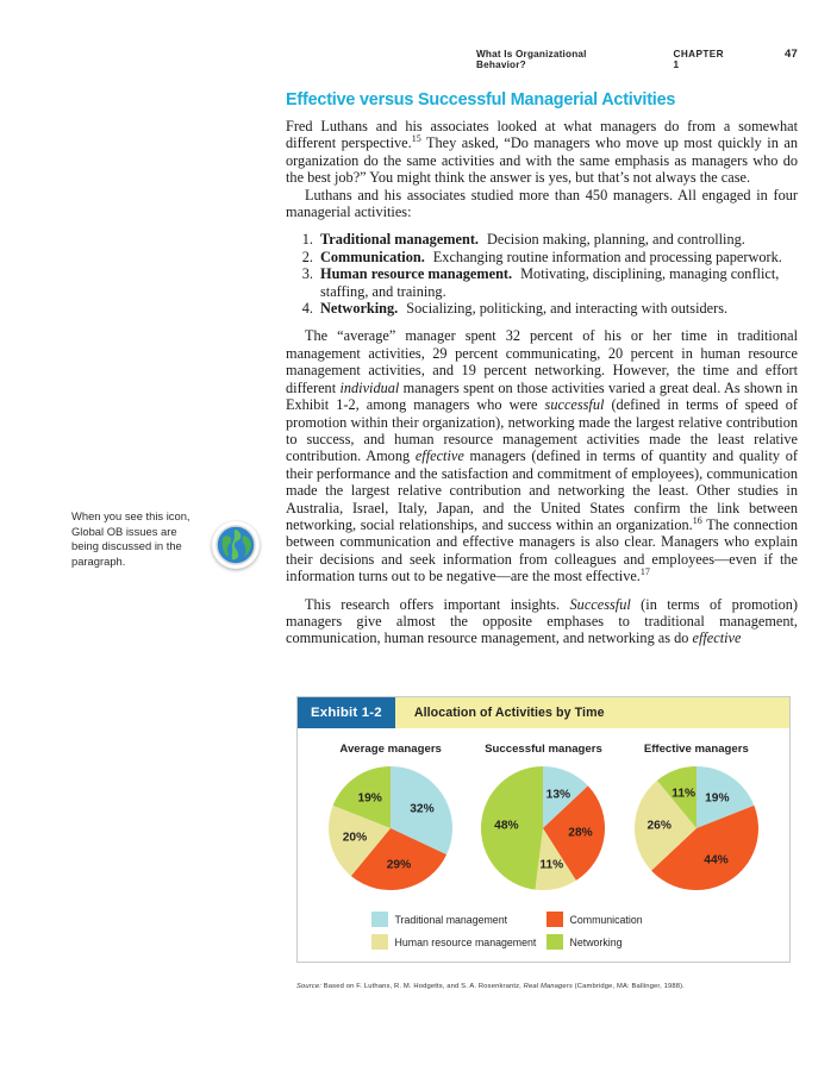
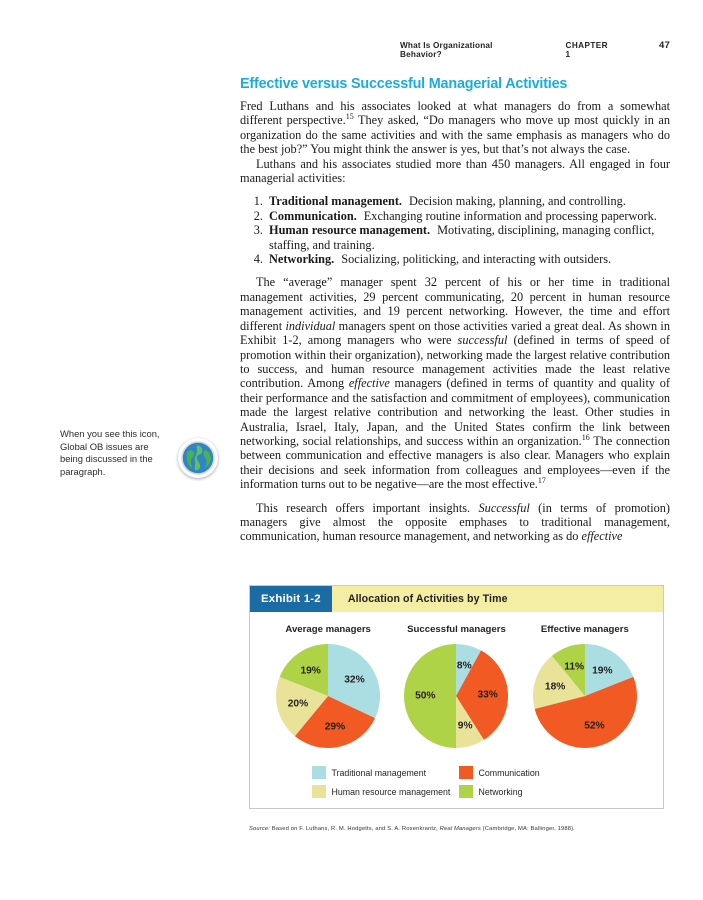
Successful managers/Traditional management: 13% -> 8%
Successful managers/Communication: 28% -> 33%
Successful managers/Human resource management: 11% -> 9%
Successful managers/Networking: 48% -> 50%
Effective managers/Communication: 44% -> 52%
Effective managers/Human resource management: 26% -> 18%
